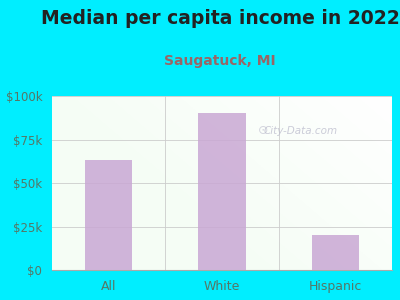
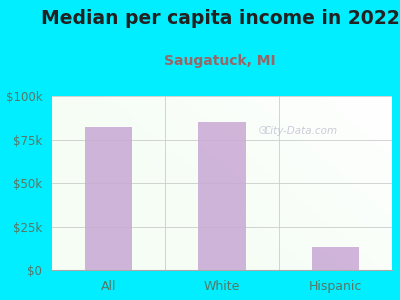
All: $63k -> $82k
White: $90k -> $85k
Hispanic: $20k -> $13k
